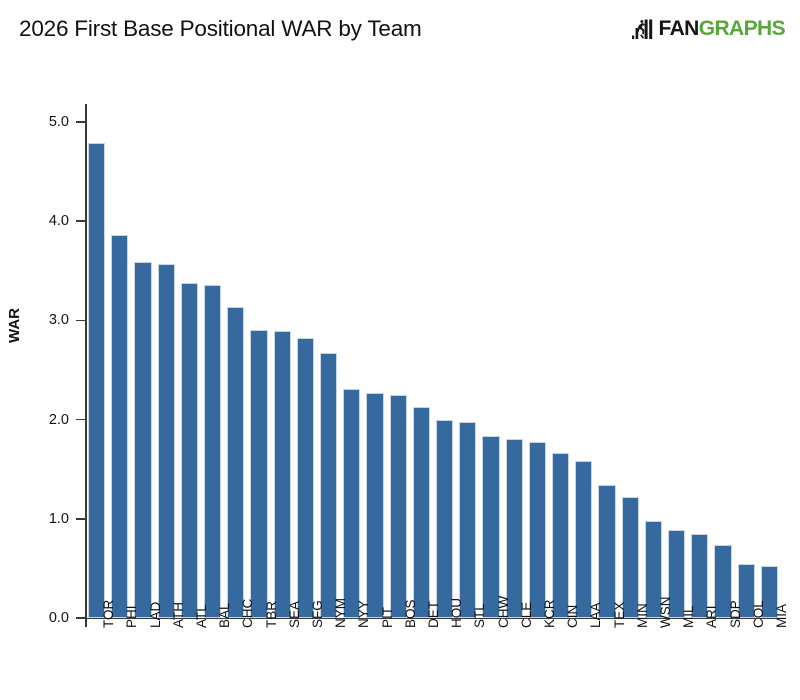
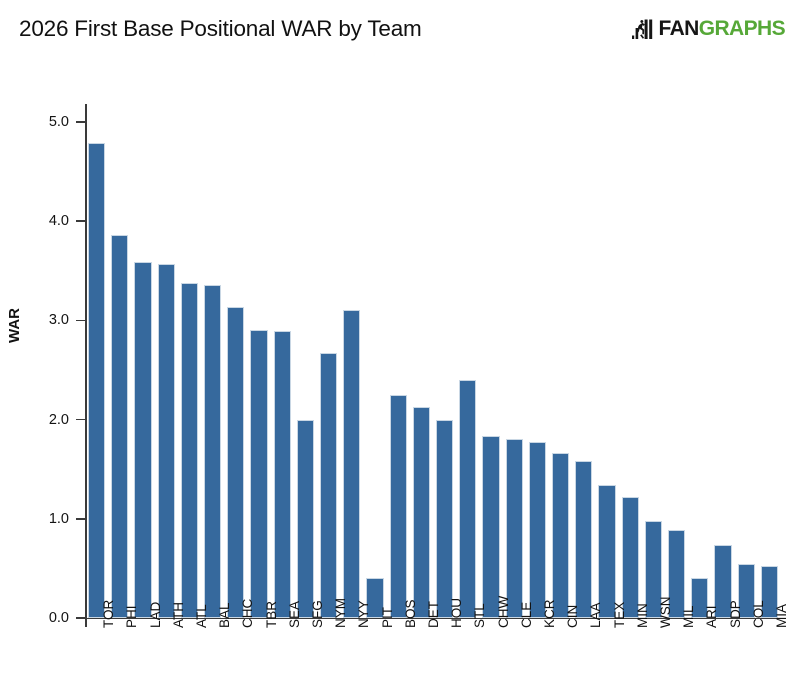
SFG: 2.8 -> 2.0
NYY: 2.3 -> 3.1
PIT: 2.3 -> 0.4
STL: 2.0 -> 2.4
ARI: 0.8 -> 0.4
